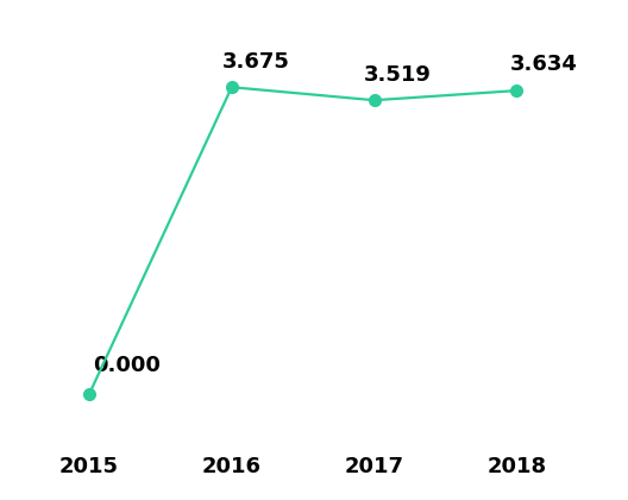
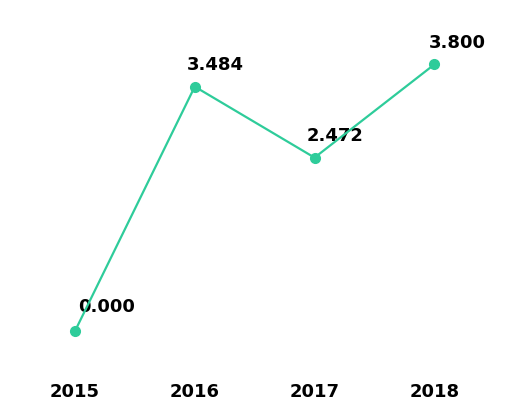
2016: 3.675 -> 3.484
2017: 3.519 -> 2.472
2018: 3.634 -> 3.800
